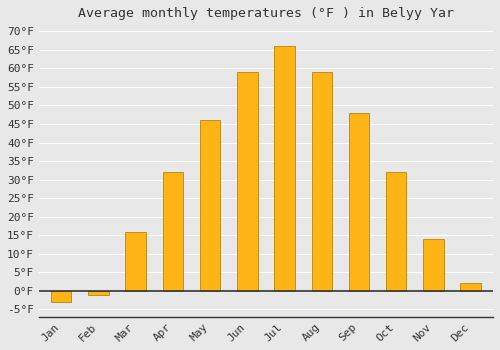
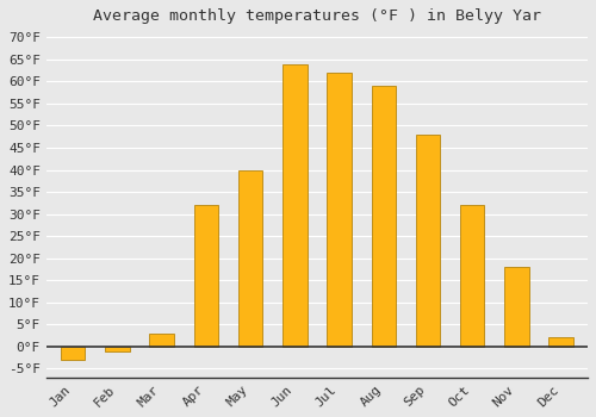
Mar: 16°F -> 3°F
May: 46°F -> 40°F
Jun: 59°F -> 64°F
Jul: 66°F -> 62°F
Nov: 14°F -> 18°F
